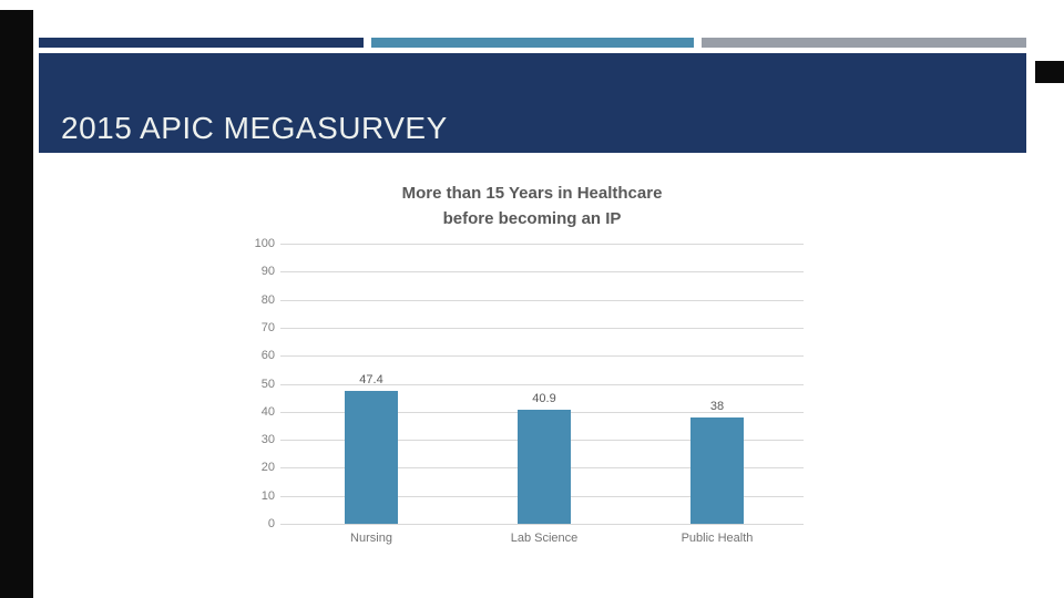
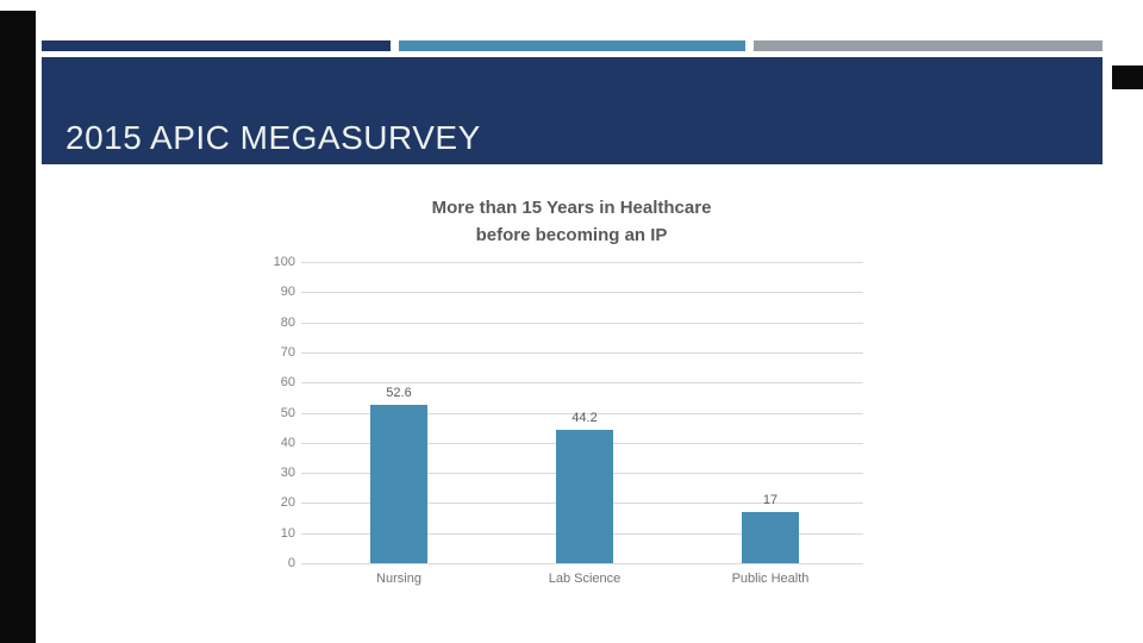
Nursing: 47.4 -> 52.6
Lab Science: 40.9 -> 44.2
Public Health: 38 -> 17
